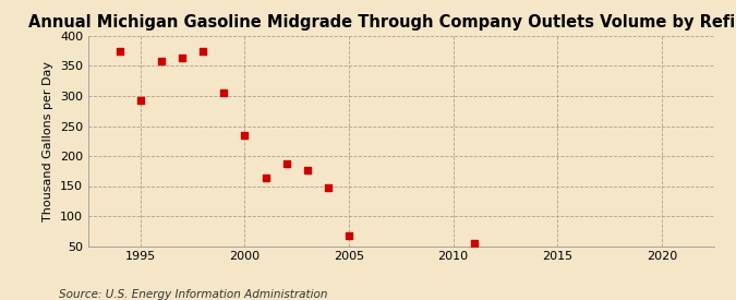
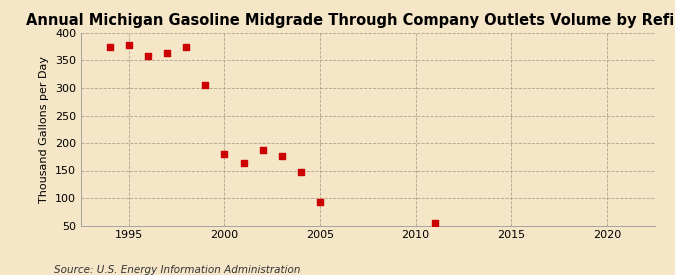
1995: 292 -> 378
2000: 234 -> 180
2005: 68 -> 93
